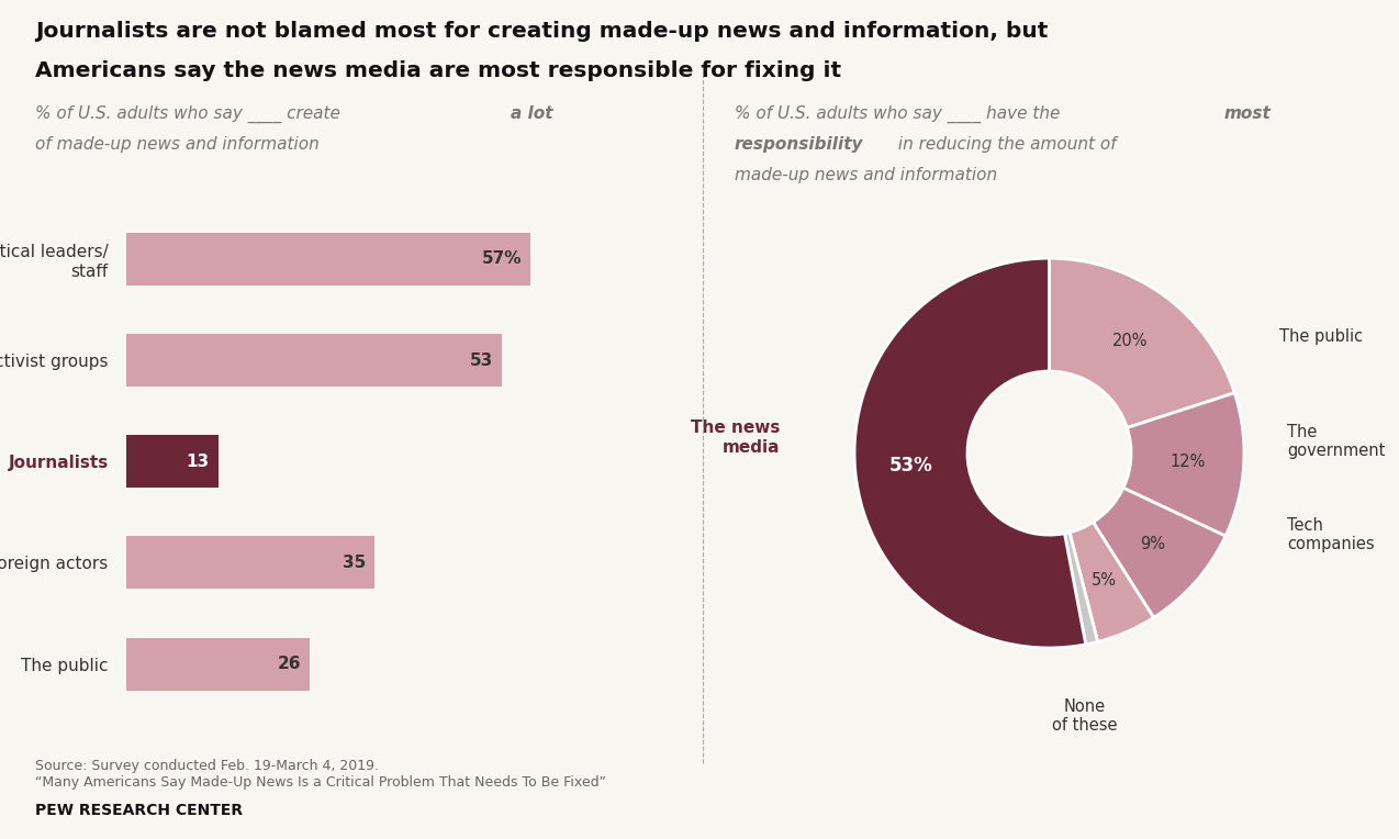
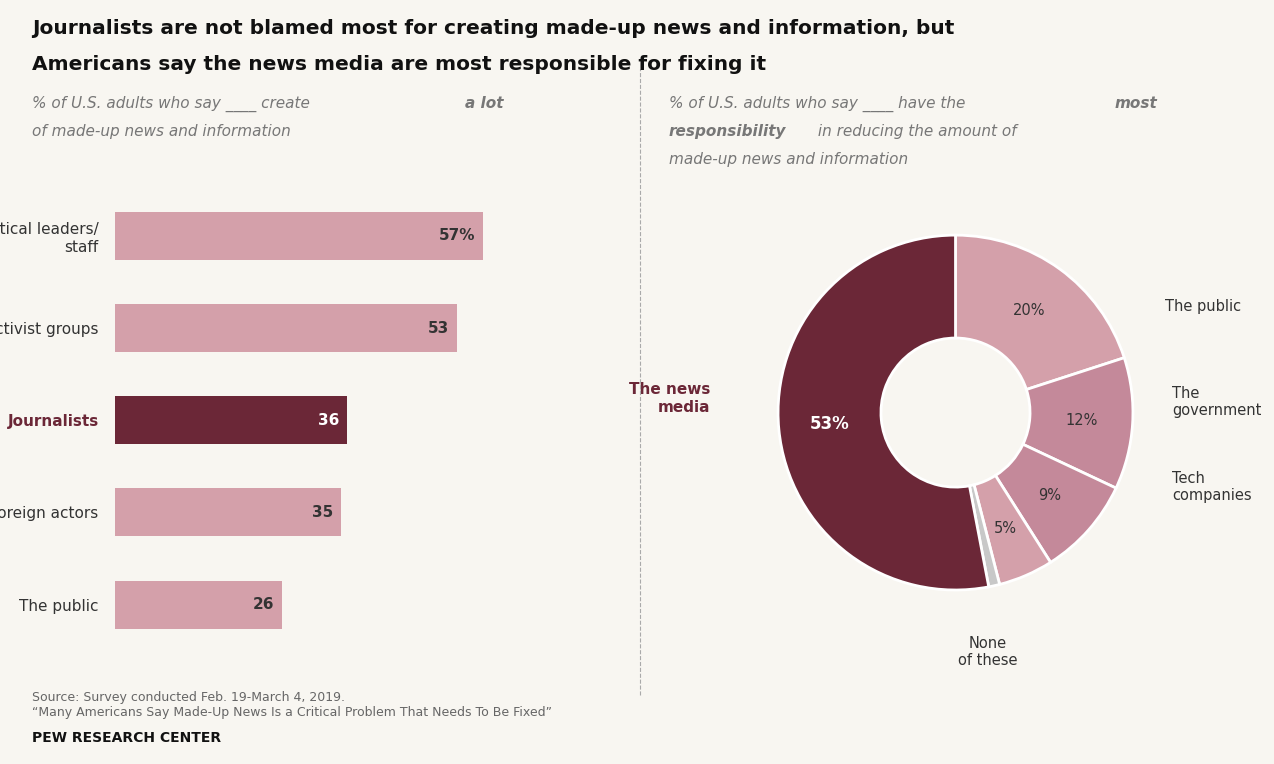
Journalists: 13 -> 36
